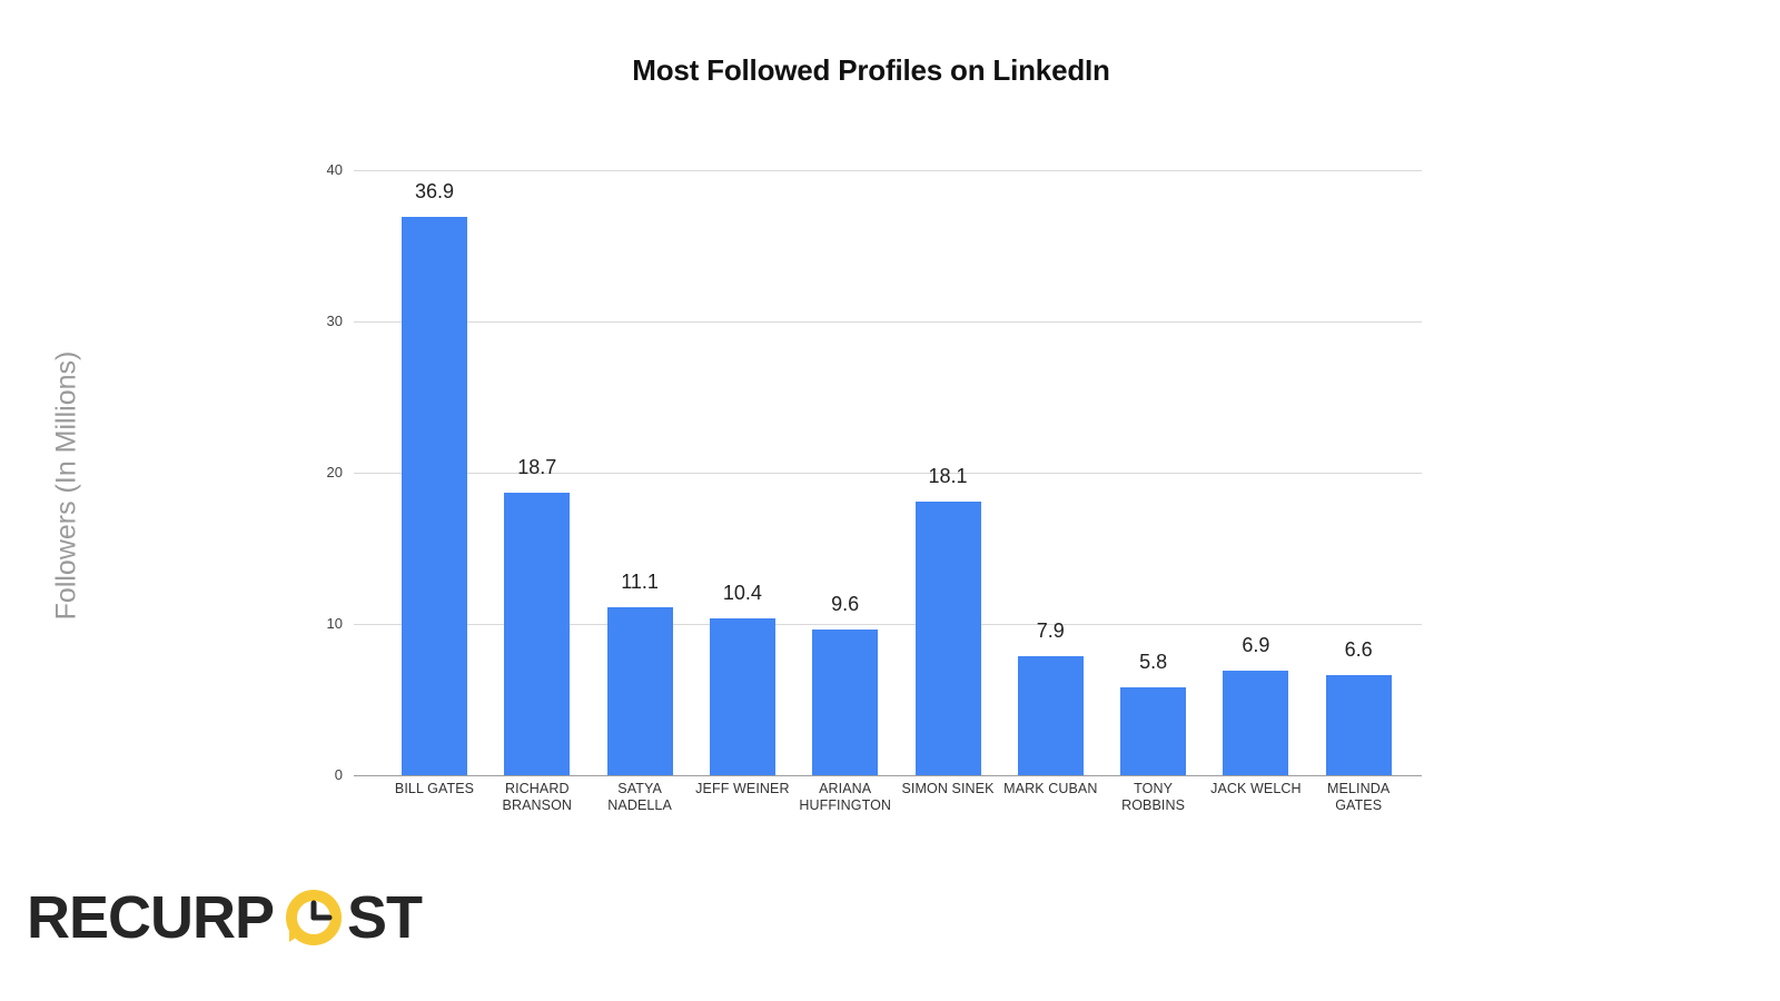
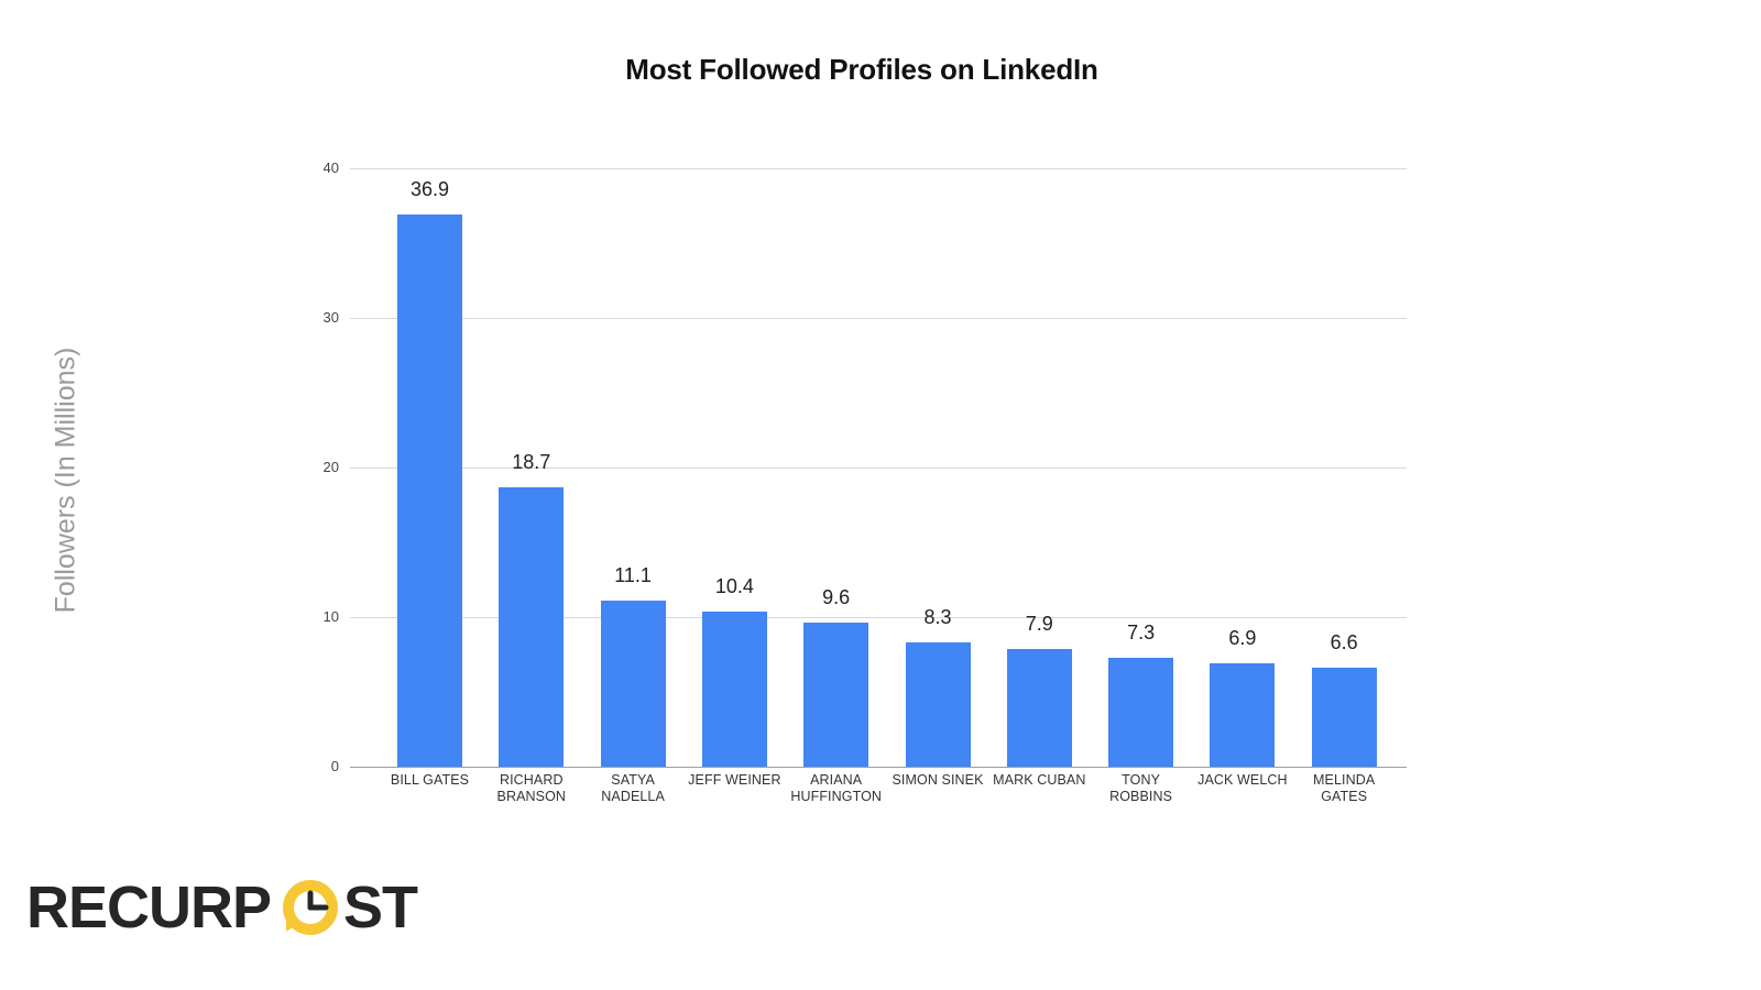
SIMON SINEK: 18.1 -> 8.3
TONY ROBBINS: 5.8 -> 7.3
